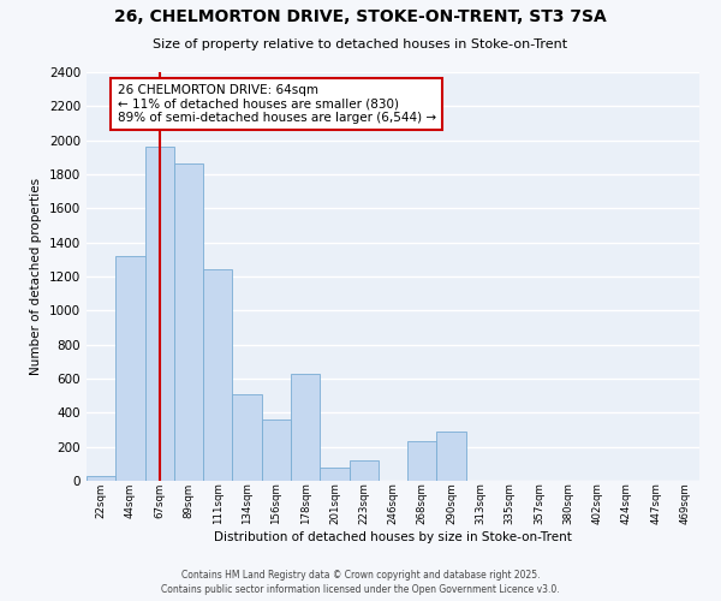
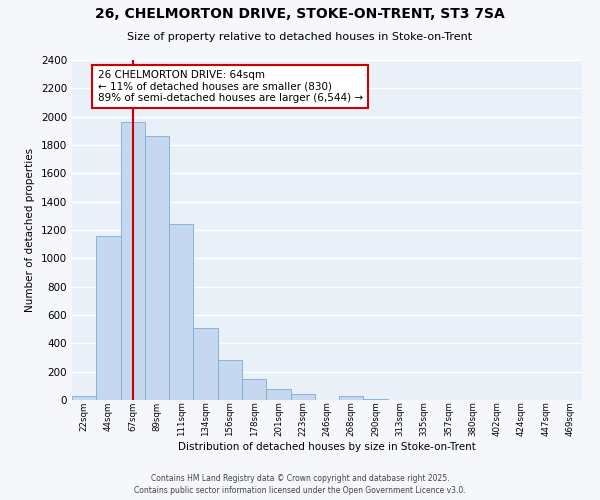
44sqm: 1320 -> 1160
156sqm: 360 -> 280
178sqm: 630 -> 150
223sqm: 120 -> 40
268sqm: 230 -> 30
290sqm: 290 -> 10
